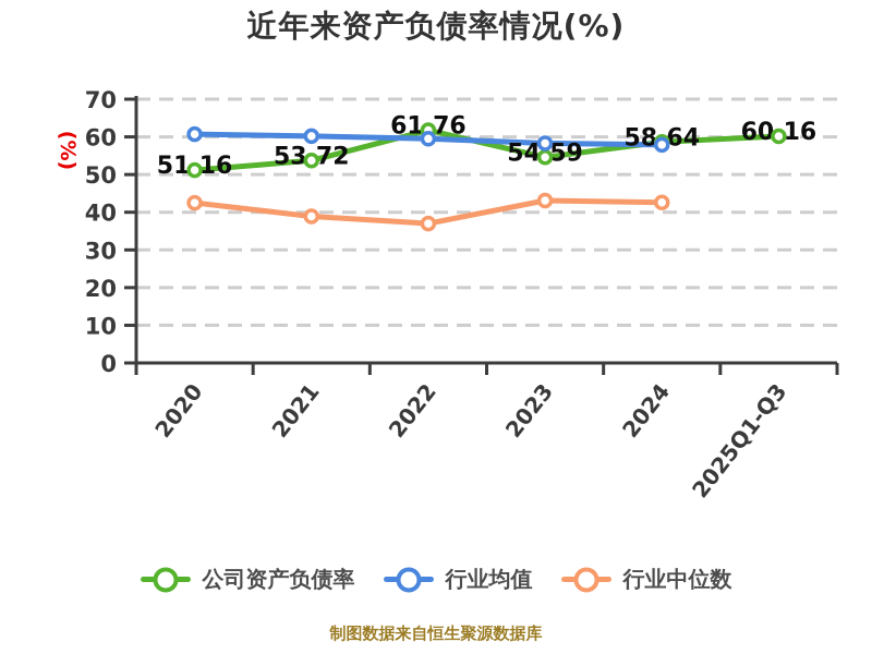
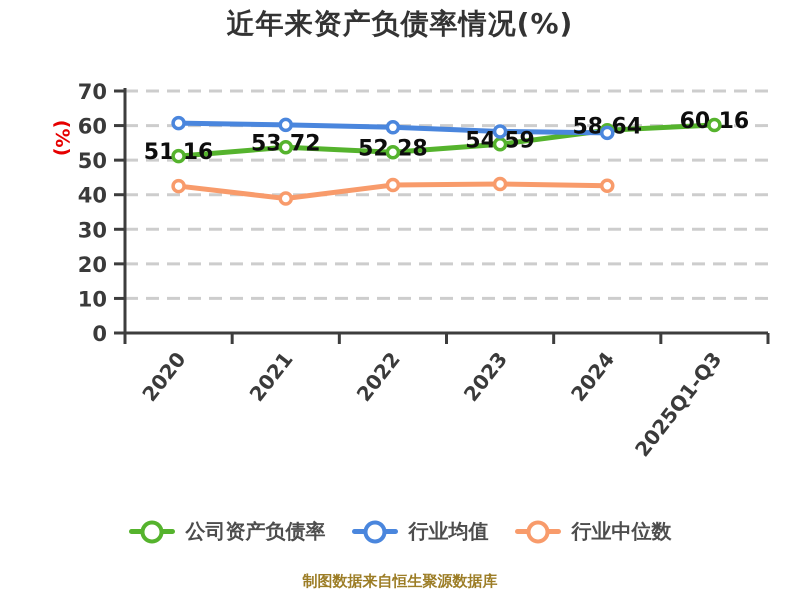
公司资产负债率/2022: 61.76 -> 52.28
行业中位数/2022: 37 -> 43
